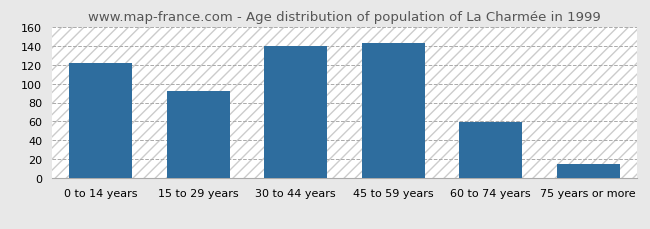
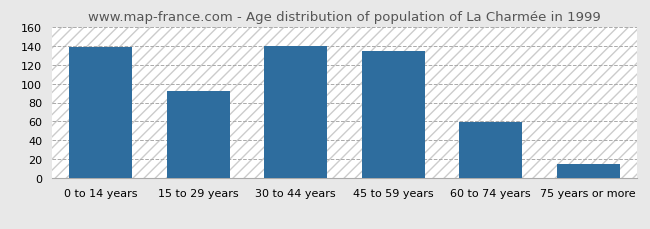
0 to 14 years: 122 -> 138
45 to 59 years: 143 -> 134
